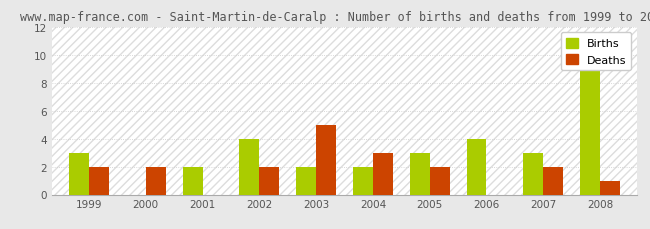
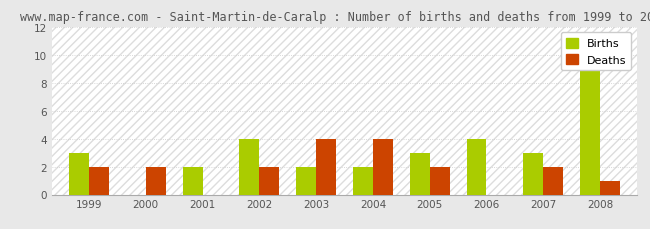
Deaths/2003: 5 -> 4
Deaths/2004: 3 -> 4
